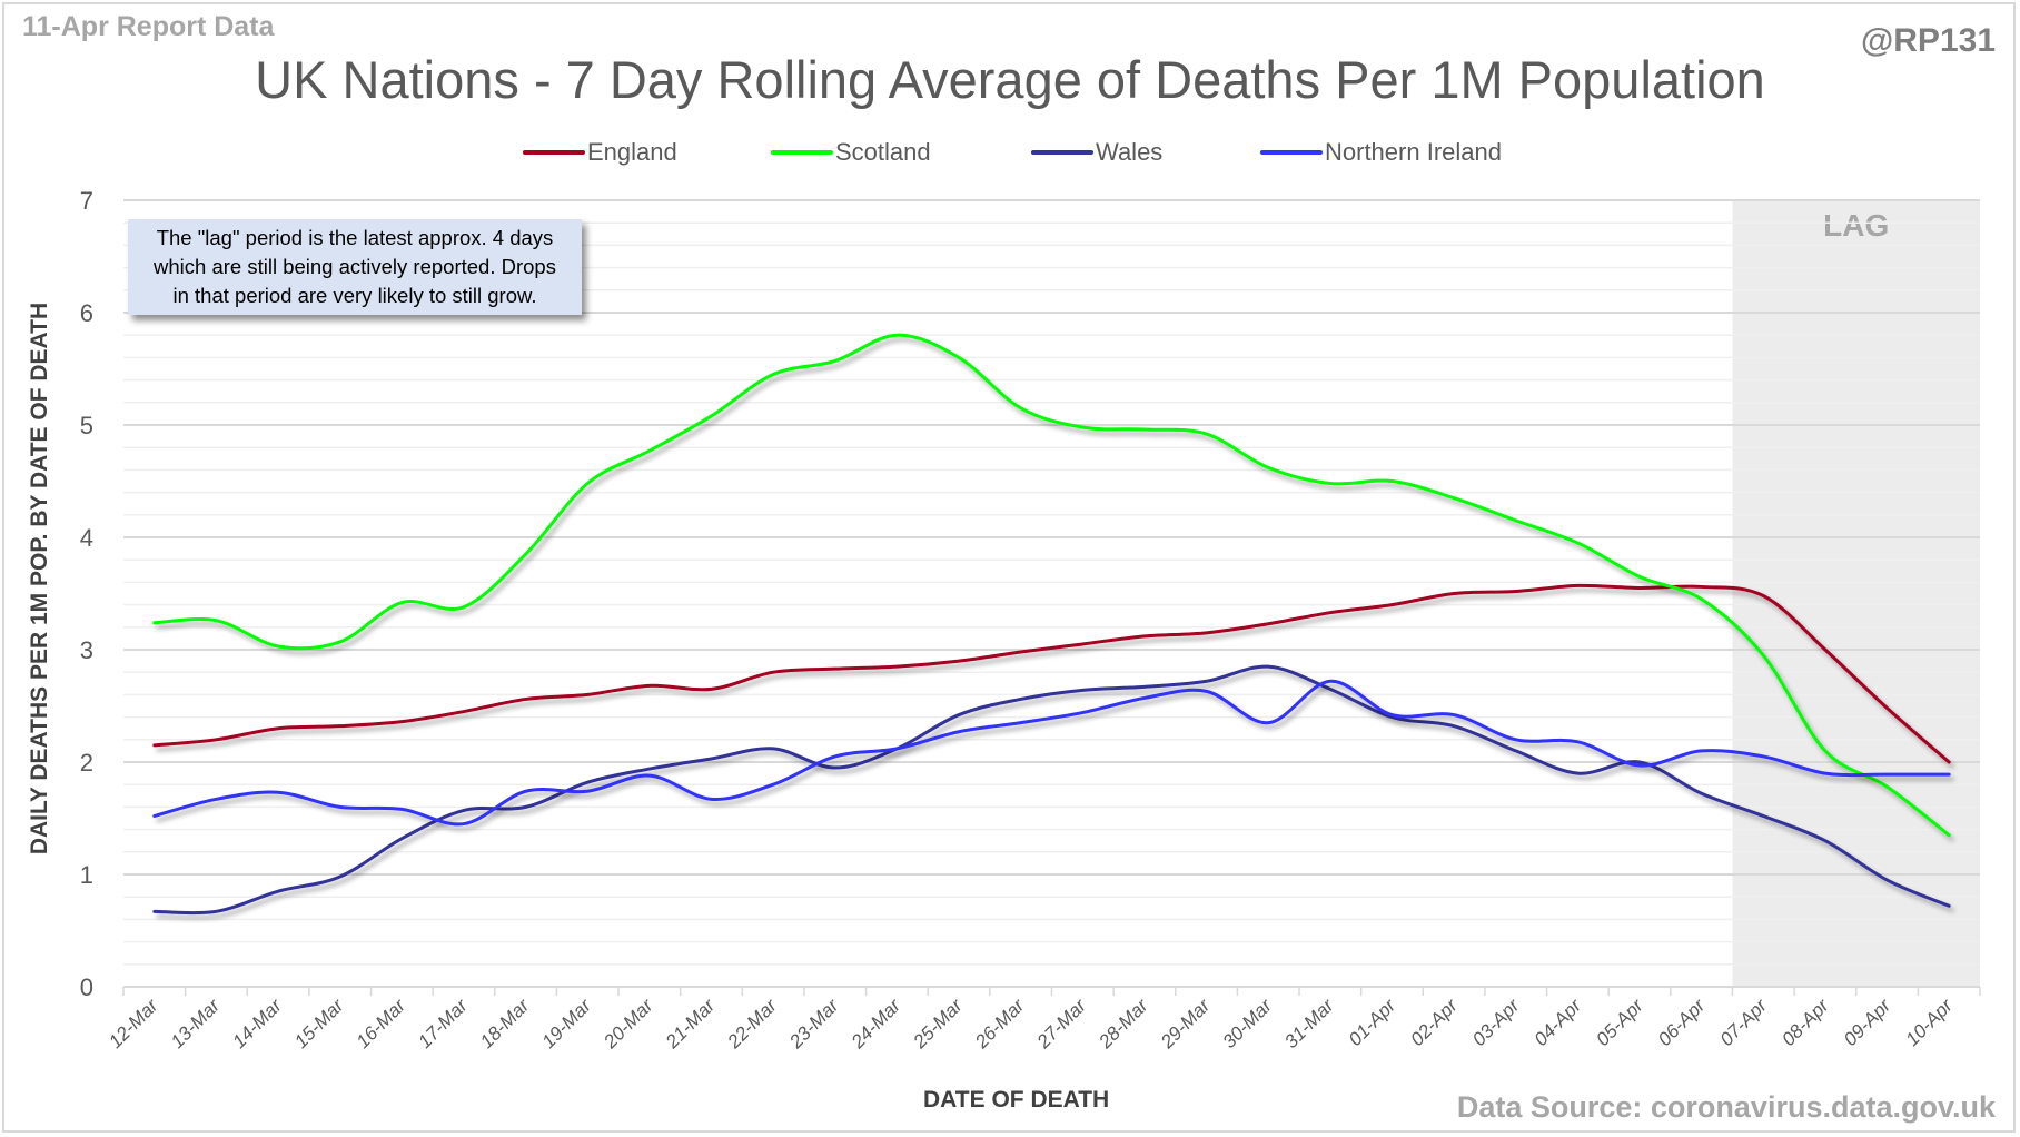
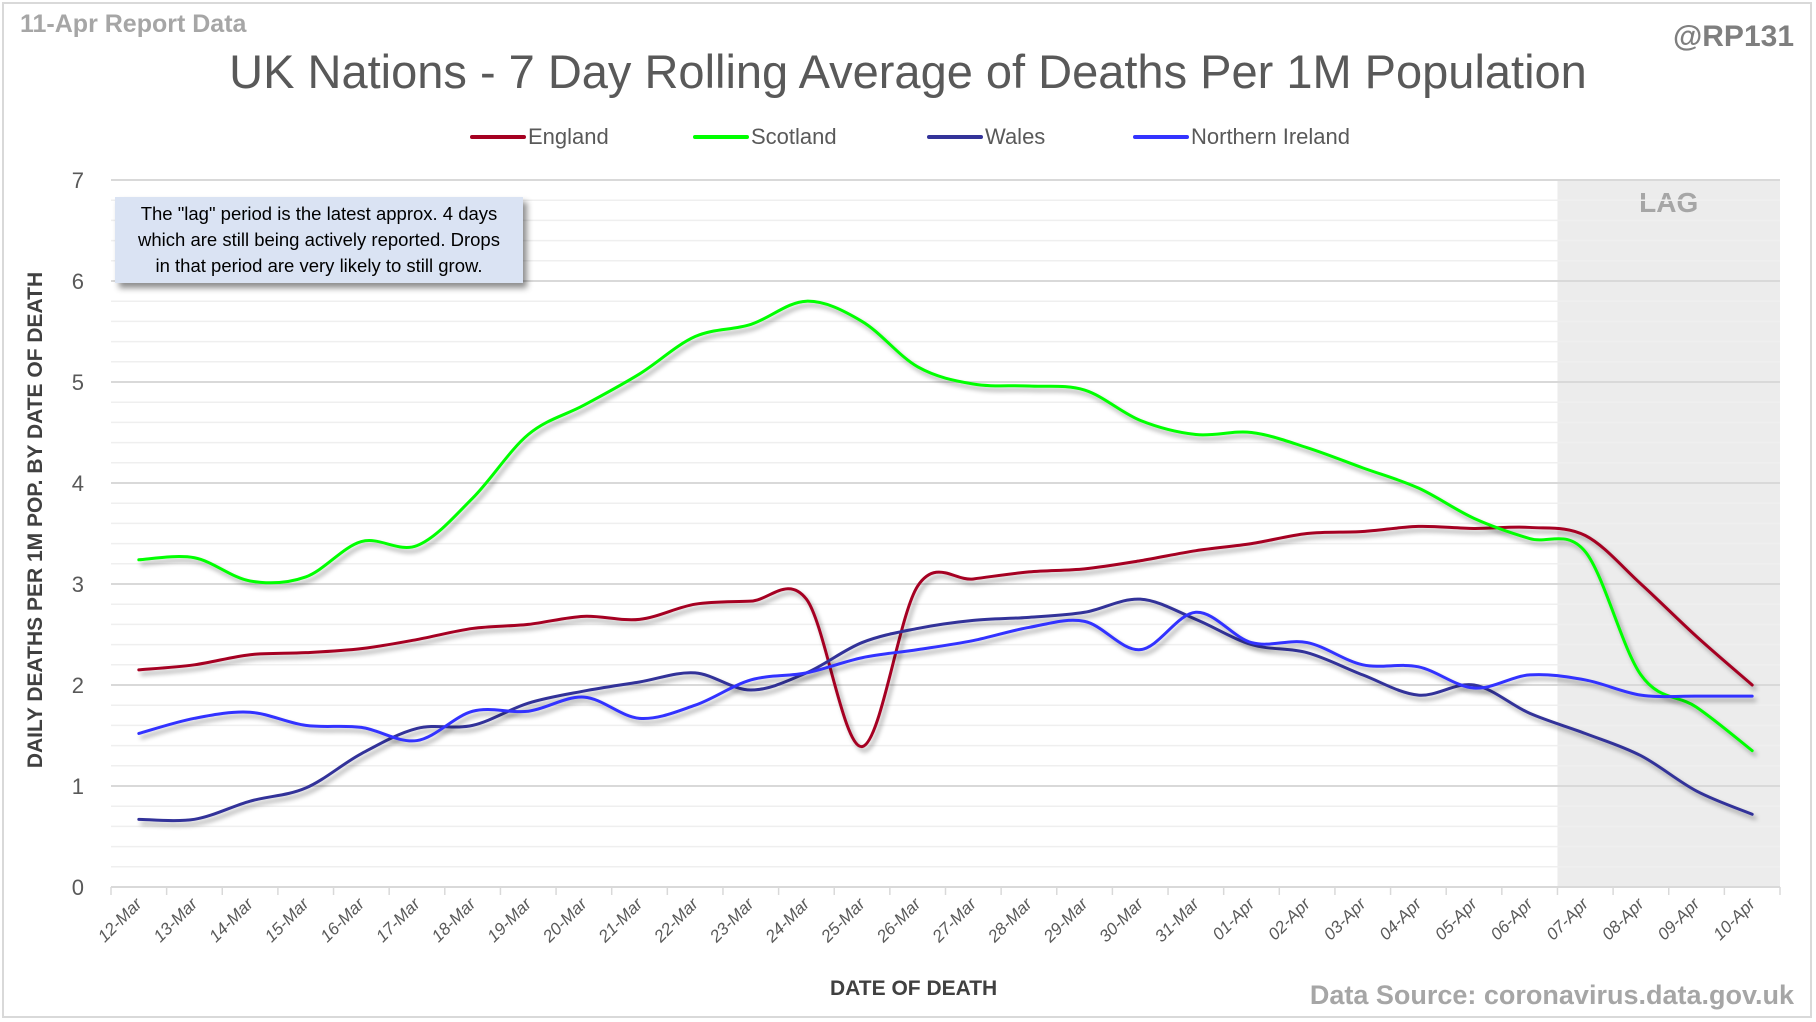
England/25-Mar: 2.90 -> 1.39
Scotland/07-Apr: 2.95 -> 3.32
